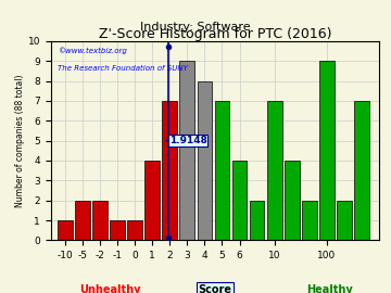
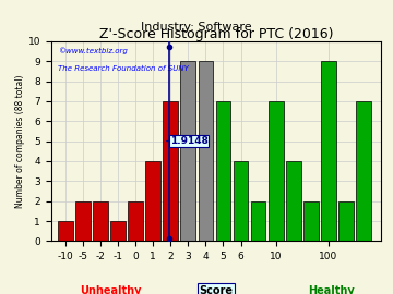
0: 1 -> 2
4: 8 -> 9
